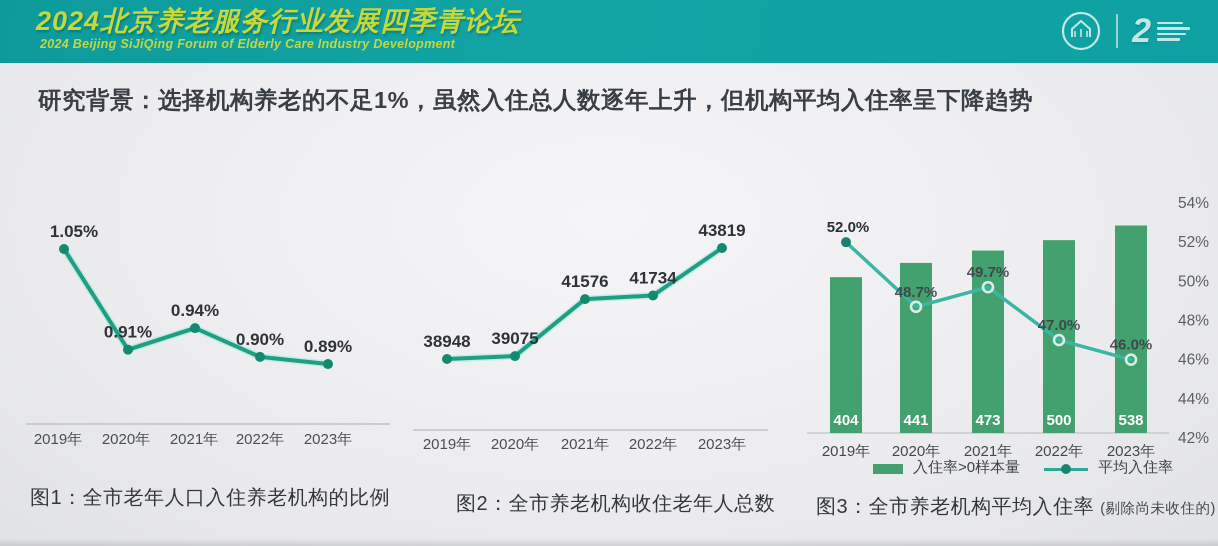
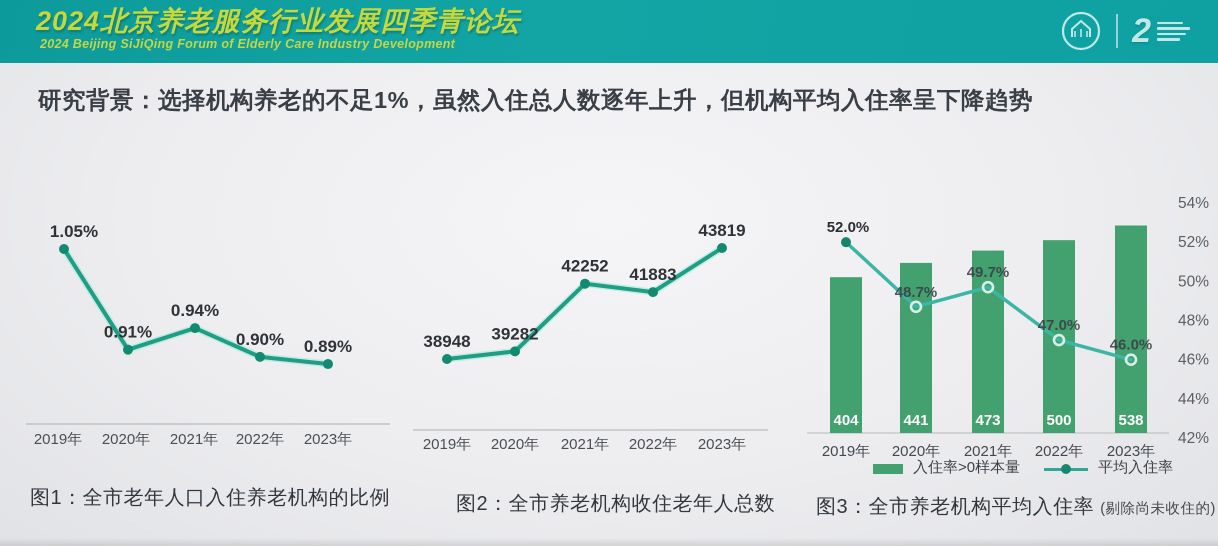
图2：全市养老机构收住老年人总数/2020年: 39075 -> 39282
图2：全市养老机构收住老年人总数/2021年: 41576 -> 42252
图2：全市养老机构收住老年人总数/2022年: 41734 -> 41883
